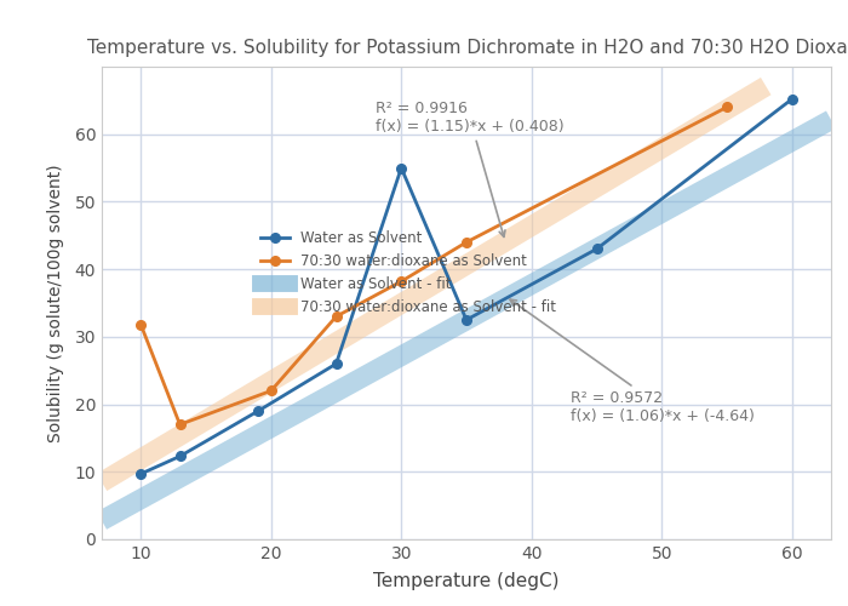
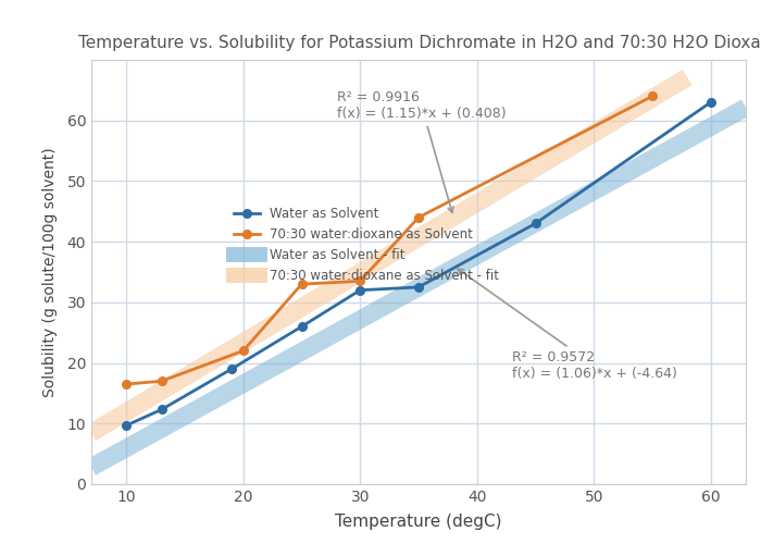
70:30 water:dioxane as Solvent/10: 31.8 -> 16.5
Water as Solvent/30: 55.0 -> 32.0
70:30 water:dioxane as Solvent/30: 38.2 -> 33.5
Water as Solvent/60: 65.2 -> 63.0
